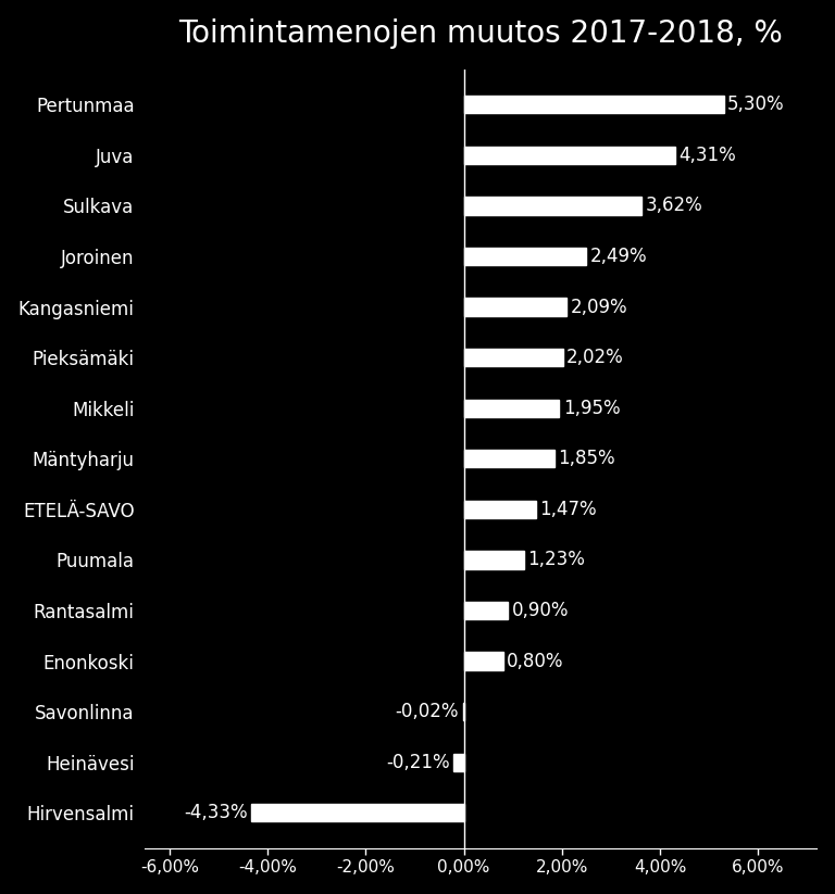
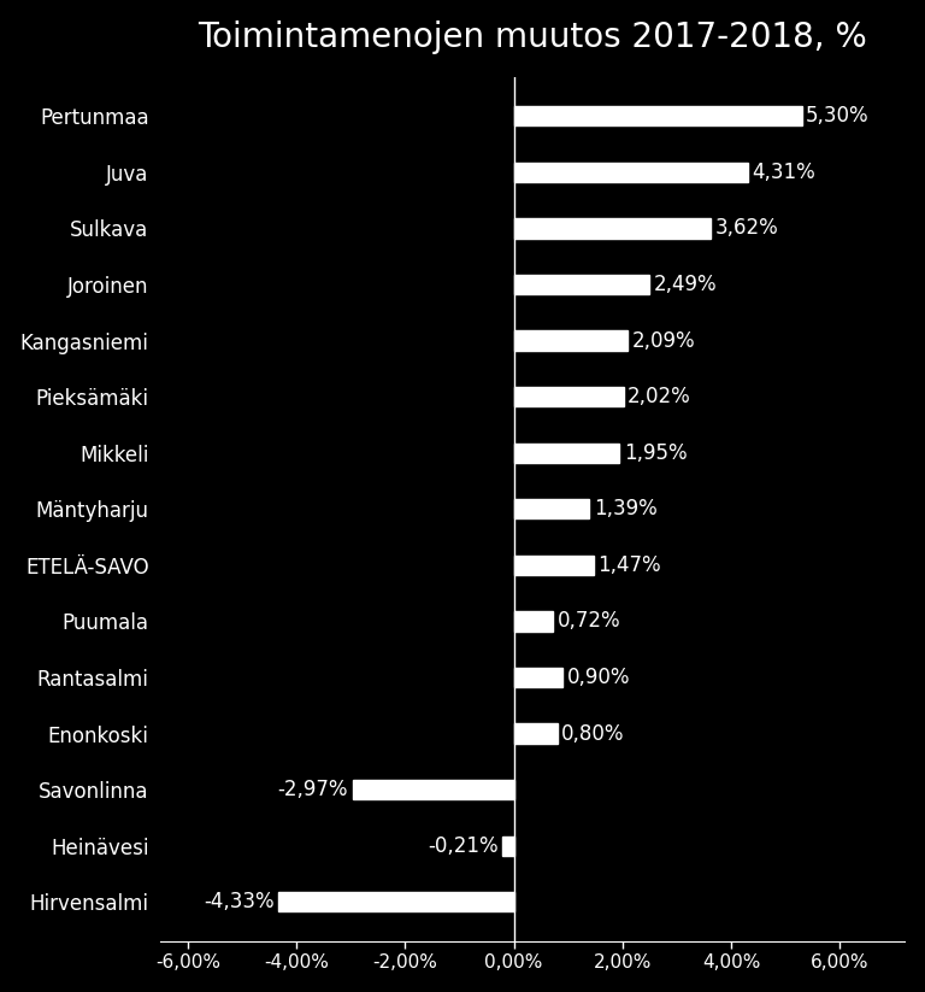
Mäntyharju: 1,85% -> 1,39%
Puumala: 1,23% -> 0,72%
Savonlinna: -0,02% -> -2,97%
